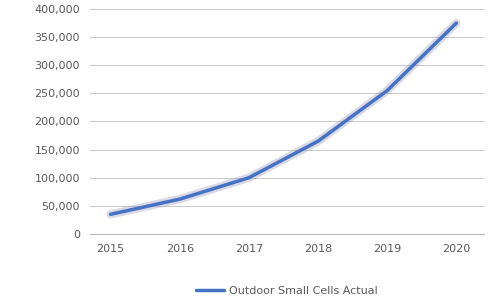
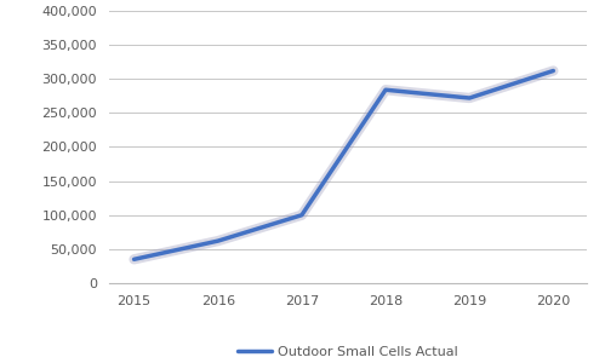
2018: 165,000 -> 284,000
2019: 255,000 -> 272,000
2020: 375,000 -> 312,000
